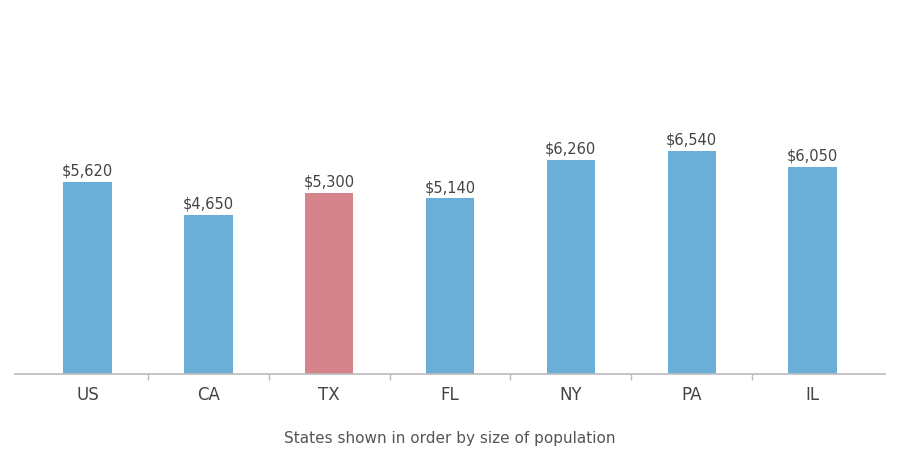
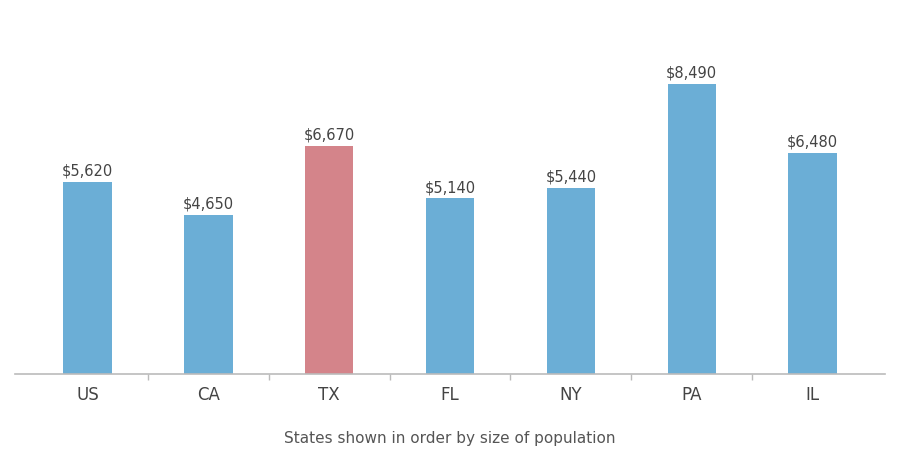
TX: $5,300 -> $6,670
NY: $6,260 -> $5,440
PA: $6,540 -> $8,490
IL: $6,050 -> $6,480
